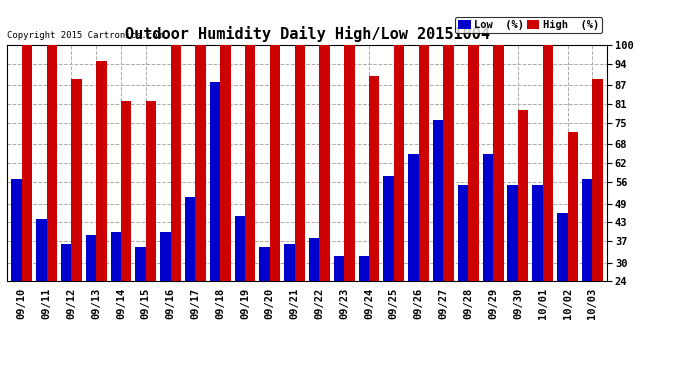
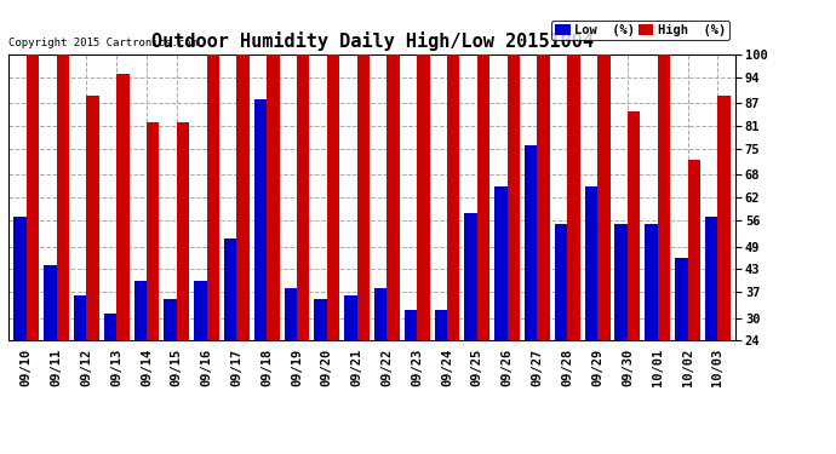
Low (%)/09/13: 39 -> 31
Low (%)/09/19: 45 -> 38
High (%)/09/24: 90 -> 100
High (%)/09/30: 79 -> 85
